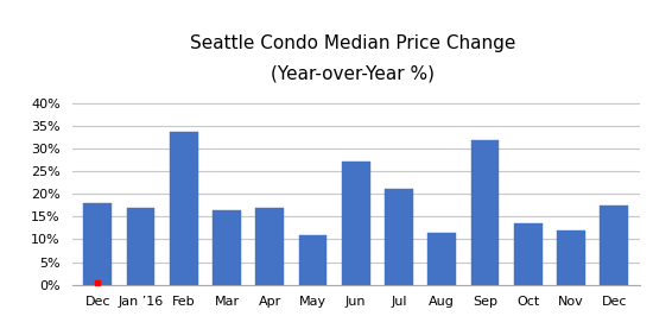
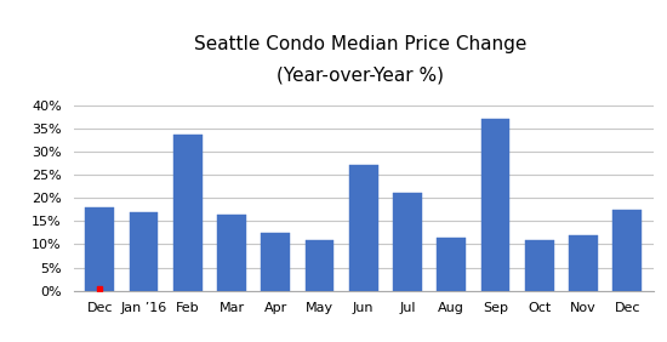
Apr: 17.0% -> 12.5%
Sep: 31.8% -> 37.0%
Oct: 13.5% -> 11.0%
